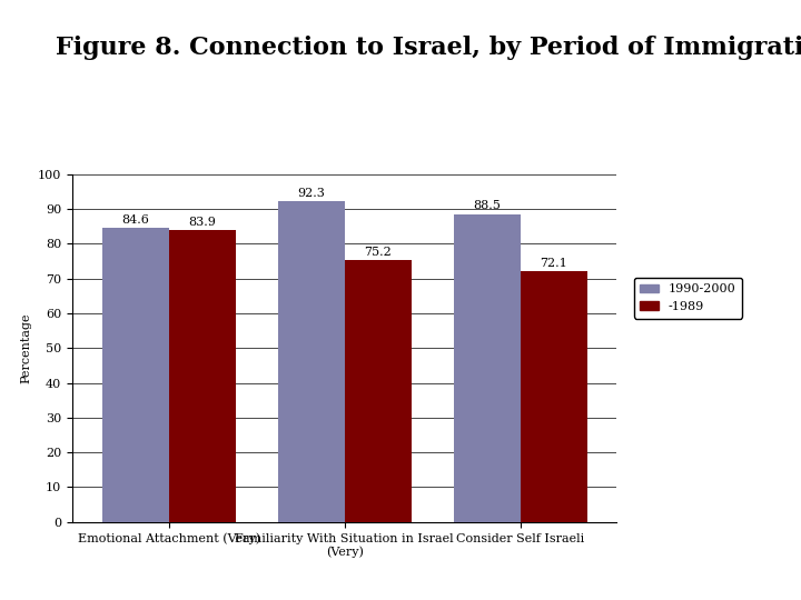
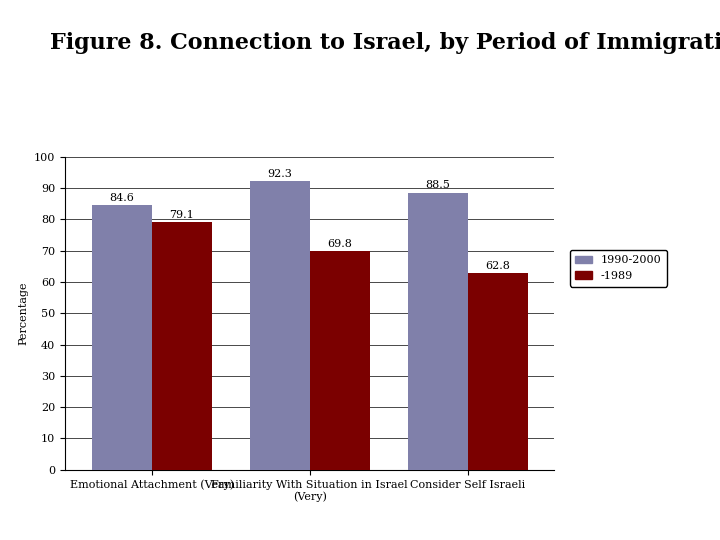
-1989/Emotional Attachment (Very): 83.9 -> 79.1
-1989/Familiarity With Situation in Israel (Very): 75.2 -> 69.8
-1989/Consider Self Israeli: 72.1 -> 62.8
